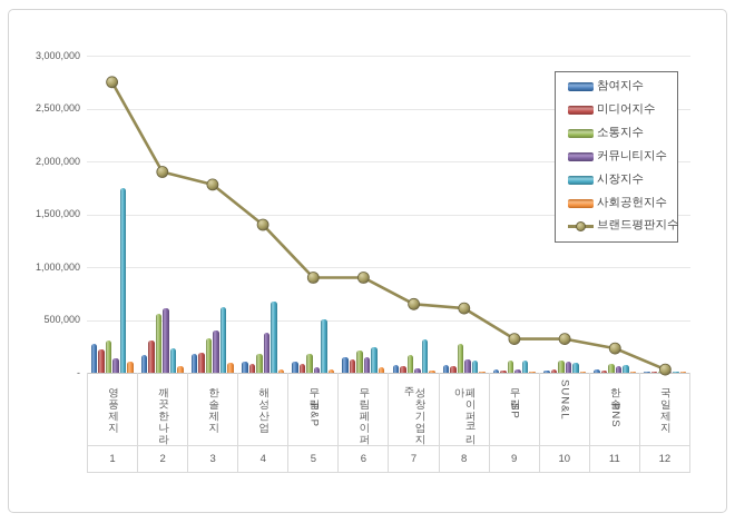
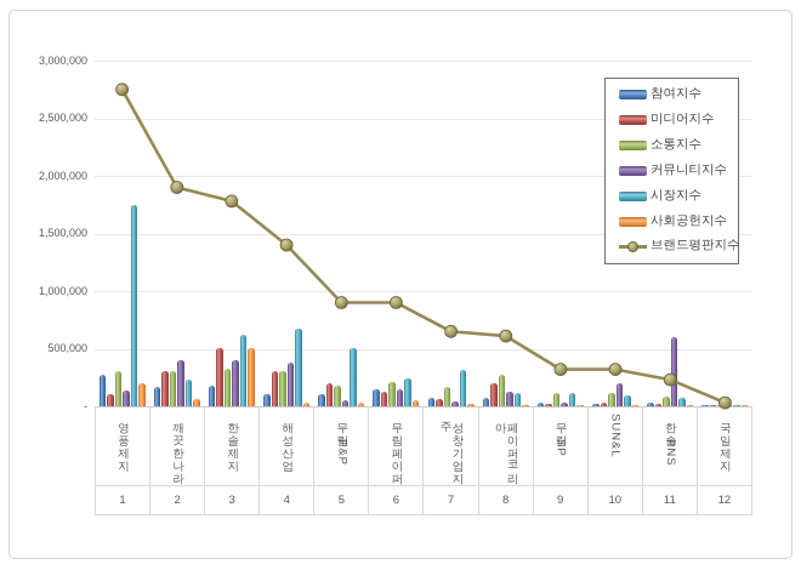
미디어지수/영풍제지: 200000 -> 100000
사회공헌지수/영풍제지: 100000 -> 200000
소통지수/깨끗한나라: 600000 -> 300000
커뮤니티지수/깨끗한나라: 600000 -> 400000
미디어지수/한솔제지: 200000 -> 500000
사회공헌지수/한솔제지: 100000 -> 500000
미디어지수/해성산업: 100000 -> 300000
소통지수/해성산업: 200000 -> 300000
미디어지수/무림P&P: 100000 -> 200000
미디어지수/페이퍼코리아: 100000 -> 200000
커뮤니티지수/SUN&L: 100000 -> 200000
커뮤니티지수/한솔PNS: 100000 -> 600000
